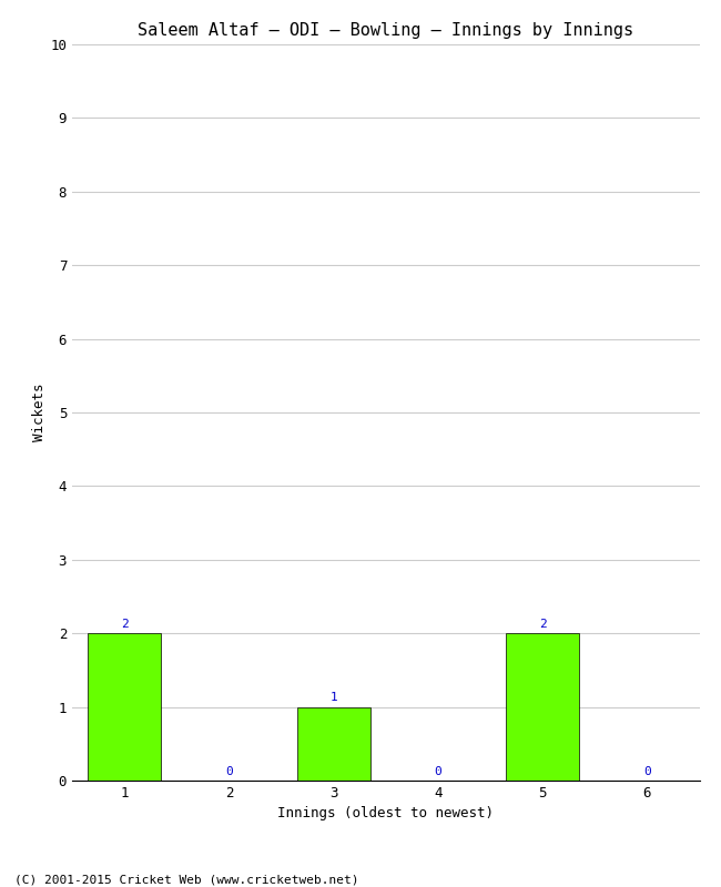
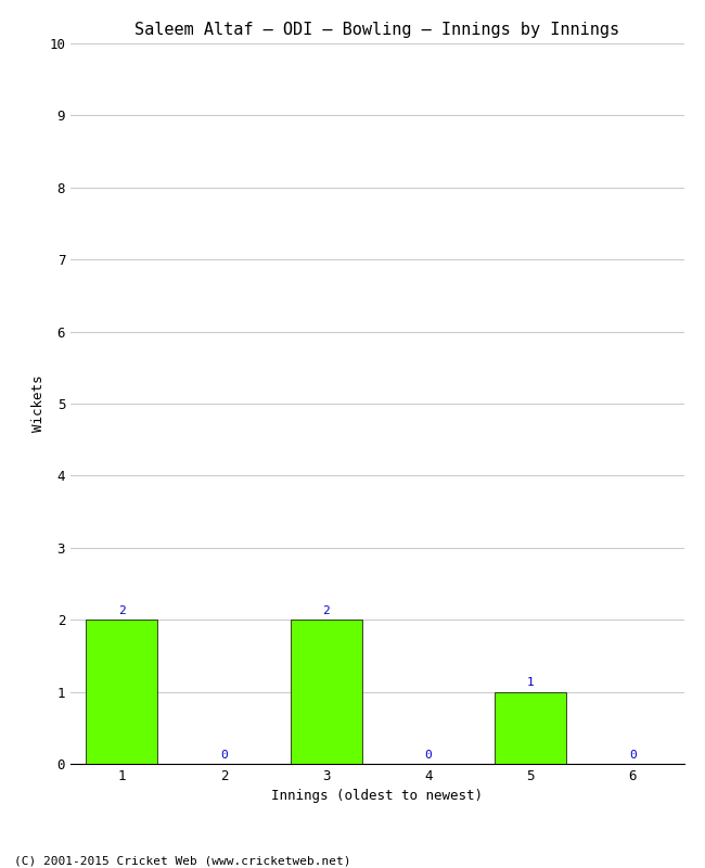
3: 1 -> 2
5: 2 -> 1
